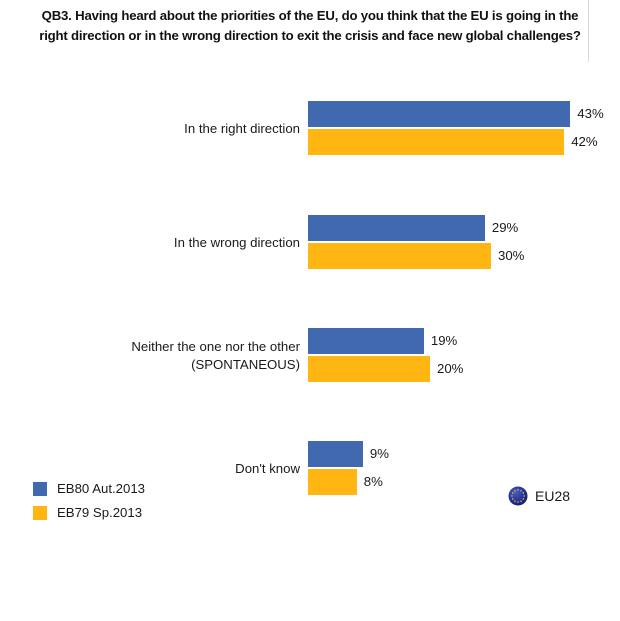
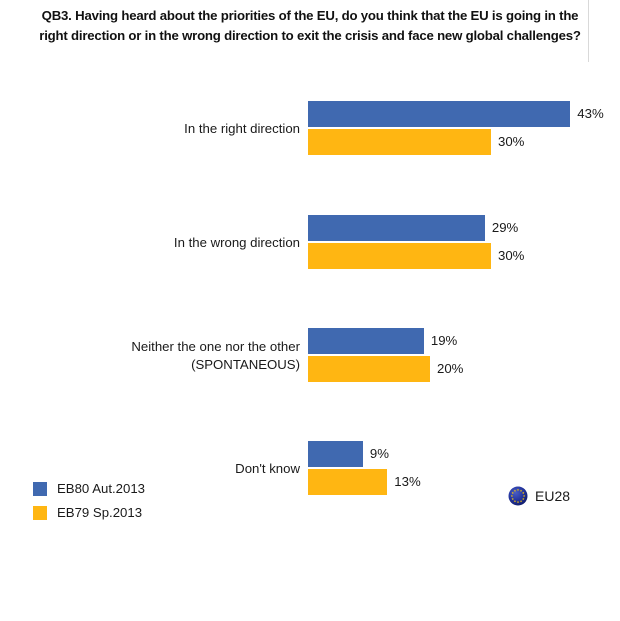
EB79 Sp.2013/In the right direction: 42% -> 30%
EB79 Sp.2013/Don't know: 8% -> 13%
